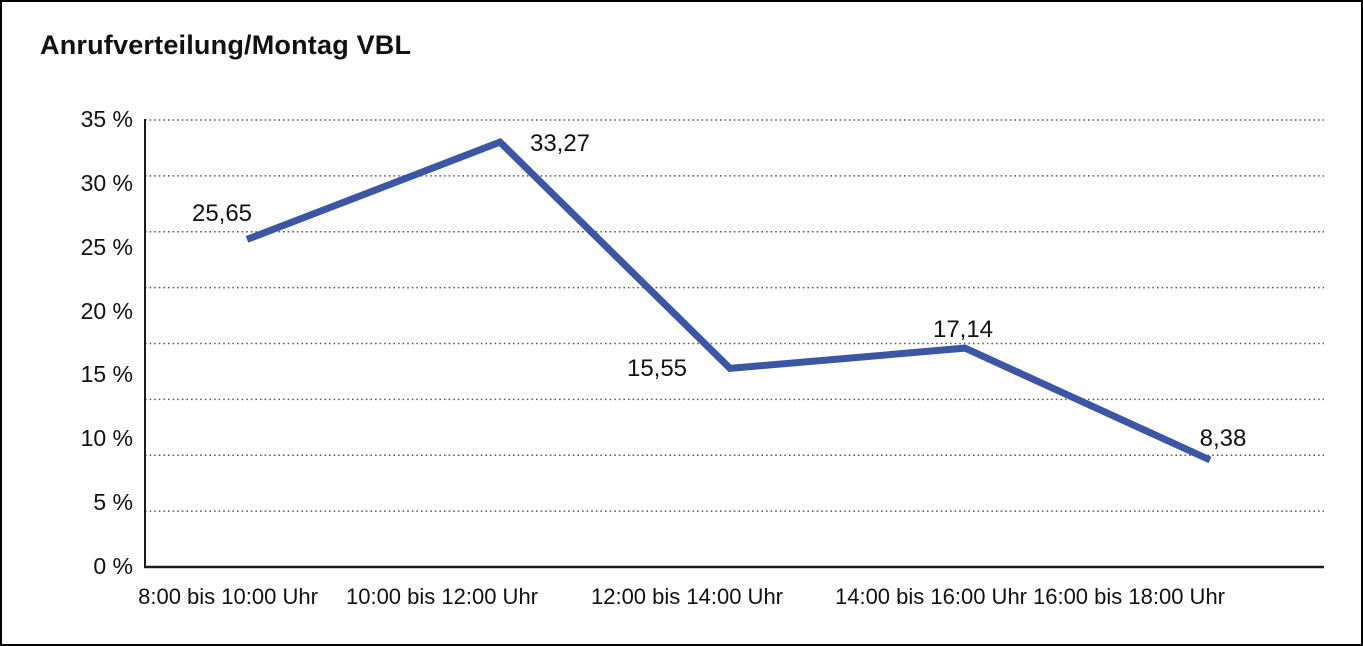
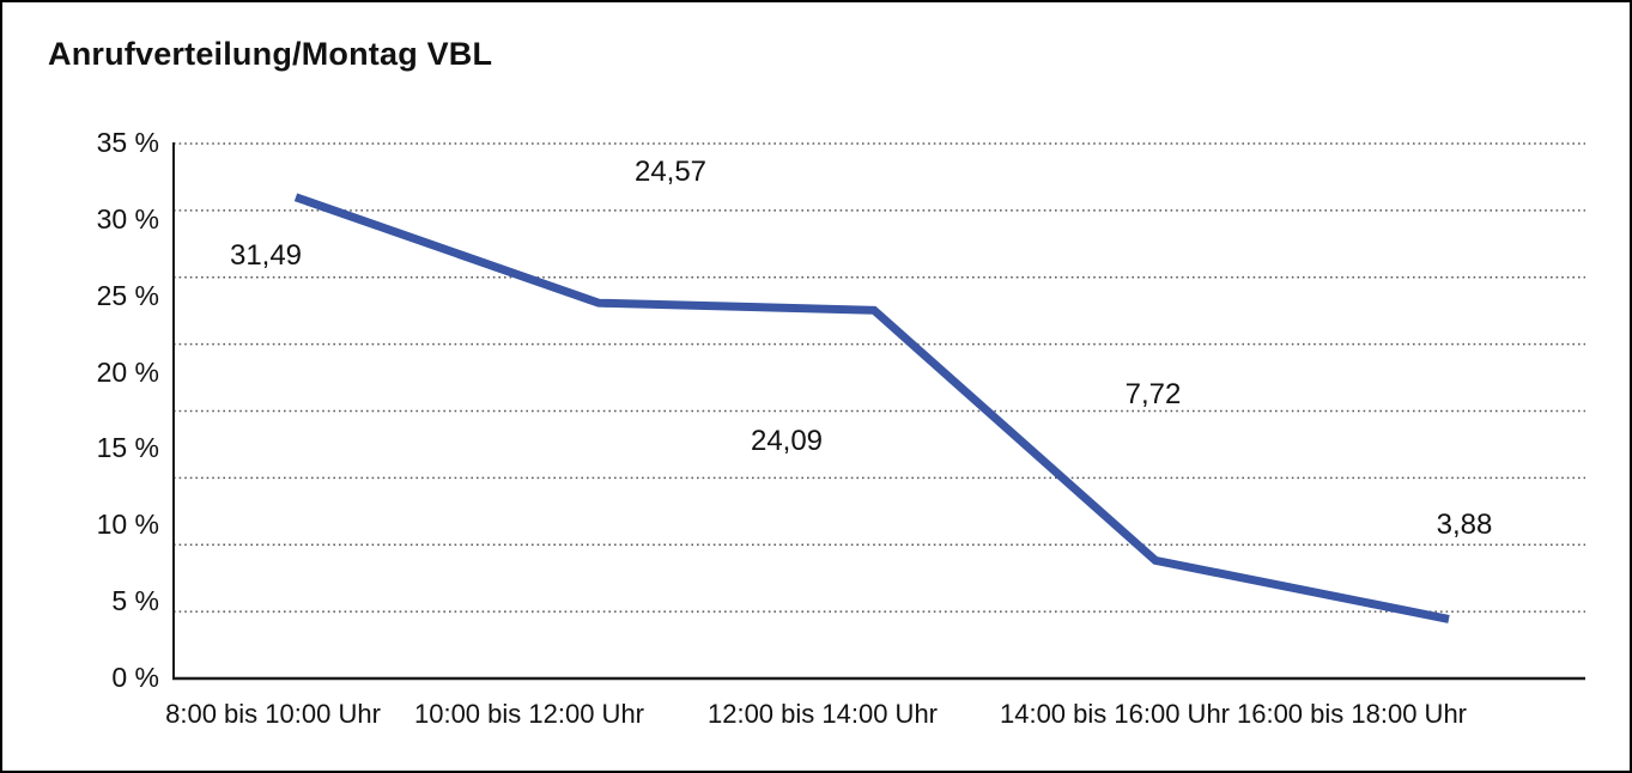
8:00 bis 10:00 Uhr: 25,65 -> 31,49
10:00 bis 12:00 Uhr: 33,27 -> 24,57
12:00 bis 14:00 Uhr: 15,55 -> 24,09
14:00 bis 16:00 Uhr: 17,14 -> 7,72
16:00 bis 18:00 Uhr: 8,38 -> 3,88
